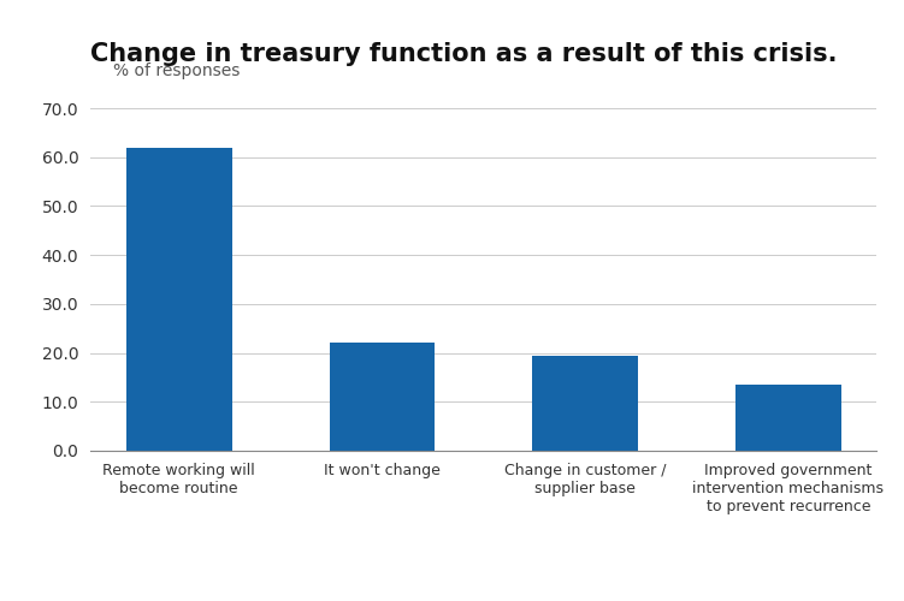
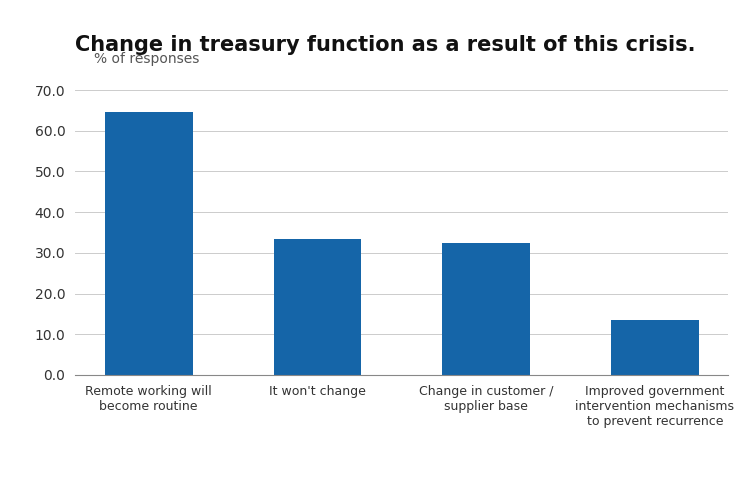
Remote working will become routine: 62.0 -> 64.5
It won't change: 22.0 -> 33.5
Change in customer / supplier base: 19.5 -> 32.5
